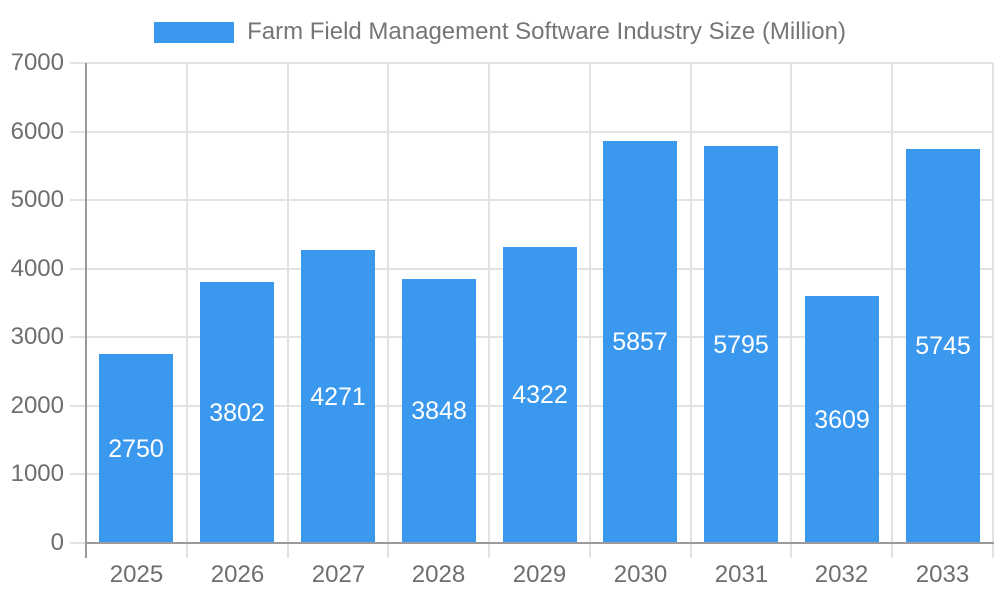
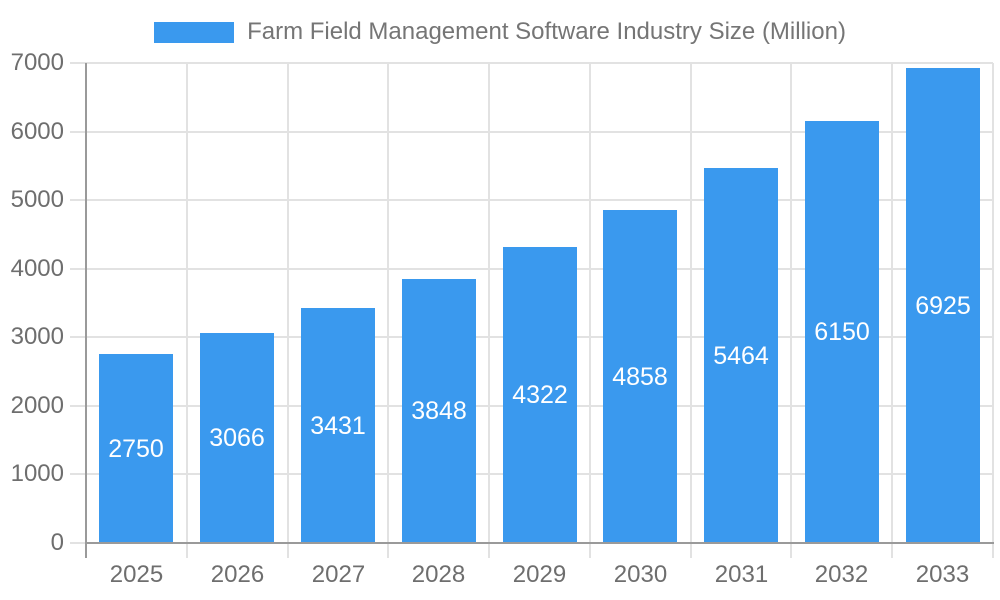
2026: 3802 -> 3066
2027: 4271 -> 3431
2030: 5857 -> 4858
2031: 5795 -> 5464
2032: 3609 -> 6150
2033: 5745 -> 6925
